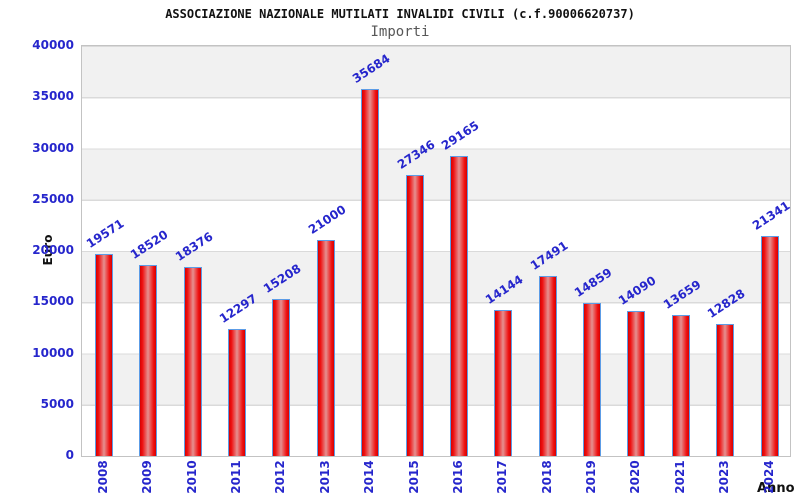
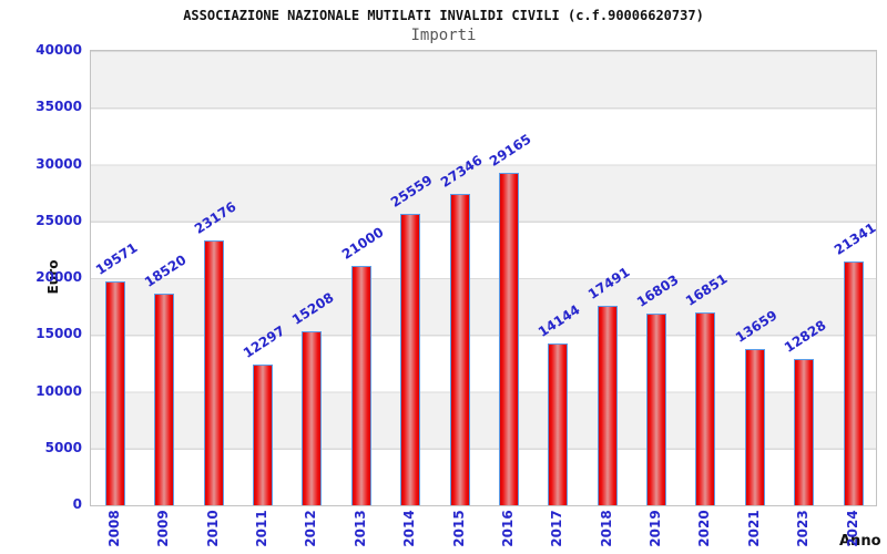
2010: 18376 -> 23176
2014: 35684 -> 25559
2019: 14859 -> 16803
2020: 14090 -> 16851
